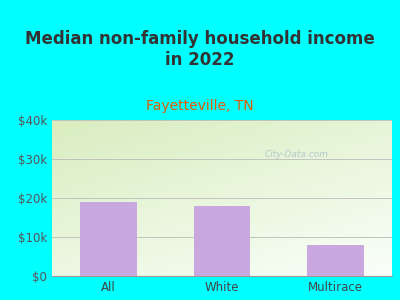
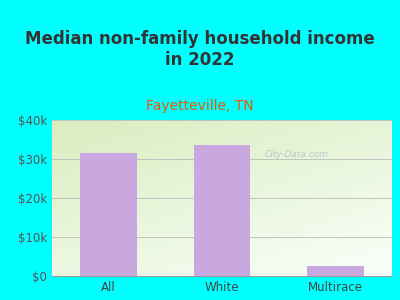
All: $19.0k -> $31.5k
White: $18.0k -> $33.5k
Multirace: $8.0k -> $2.5k
